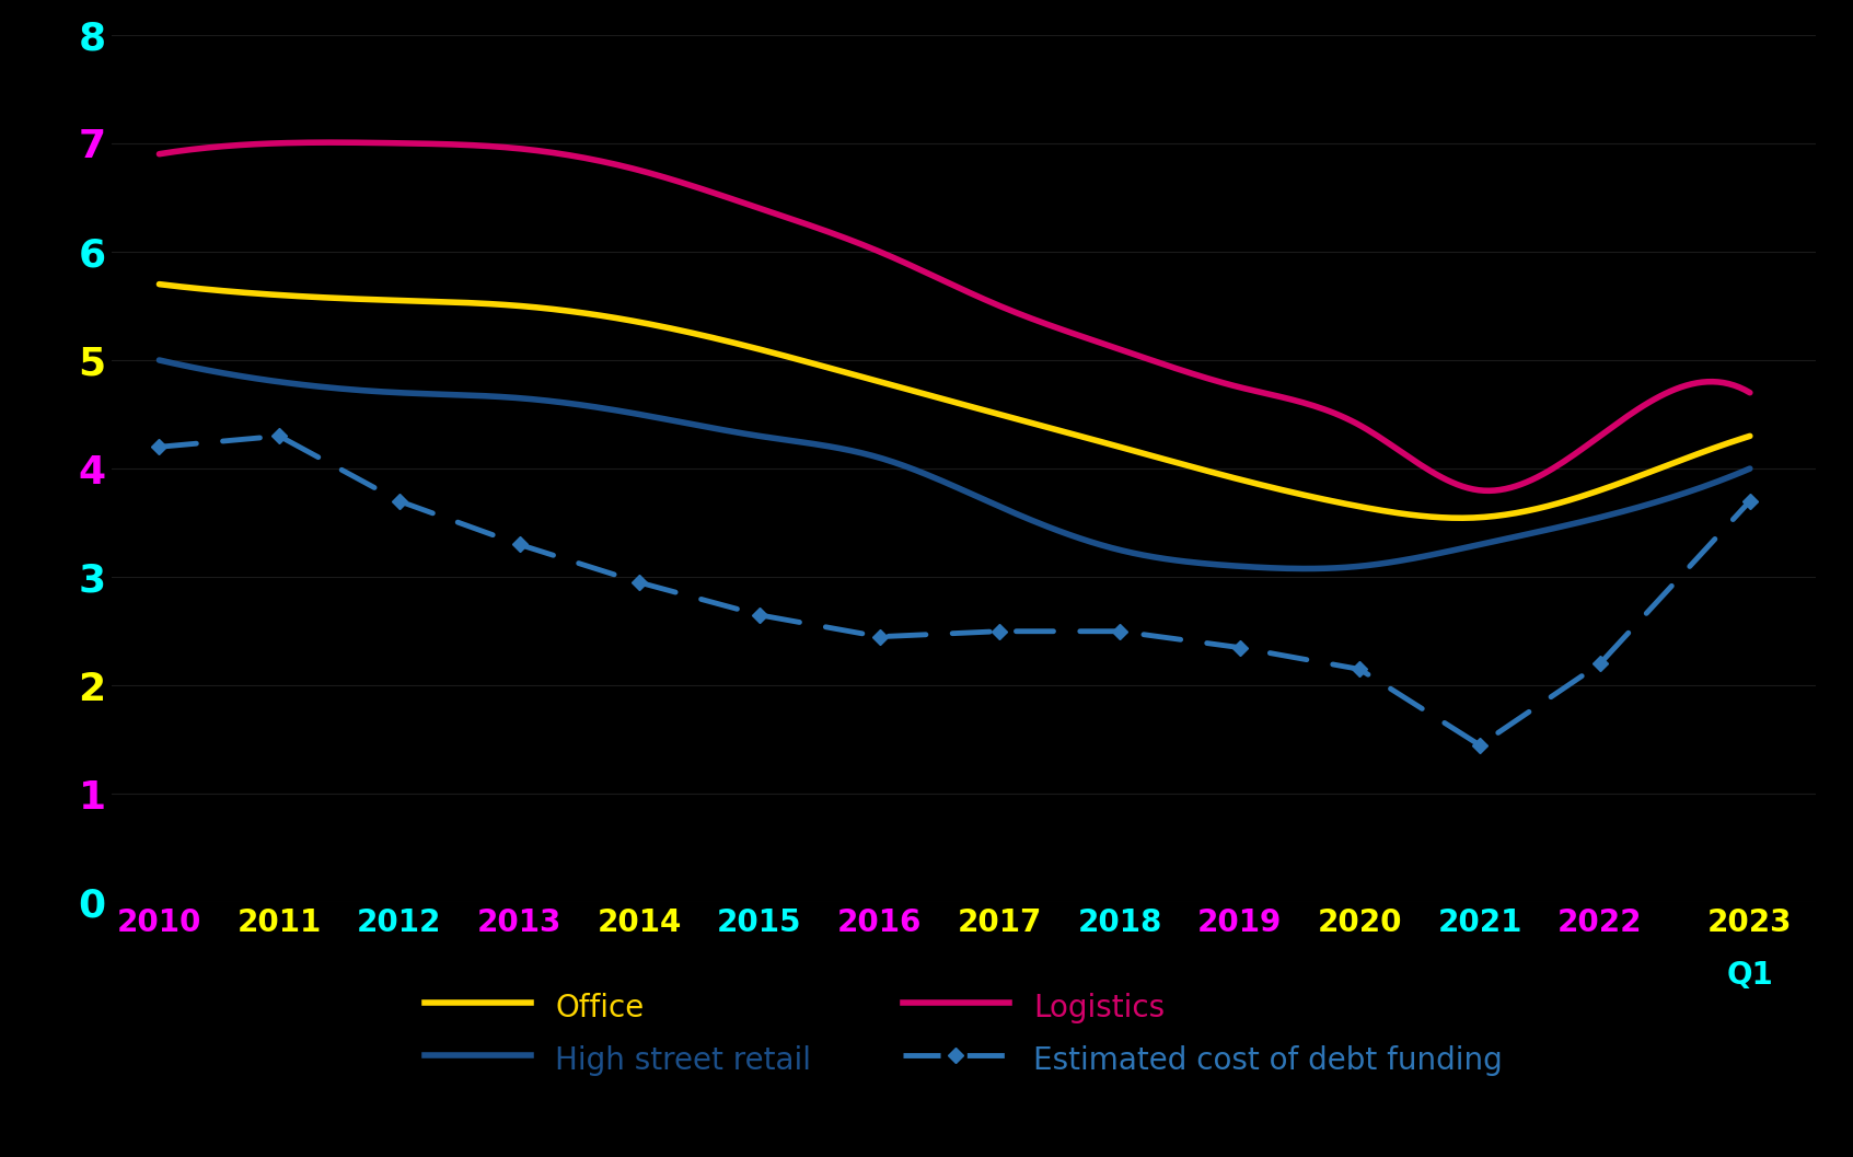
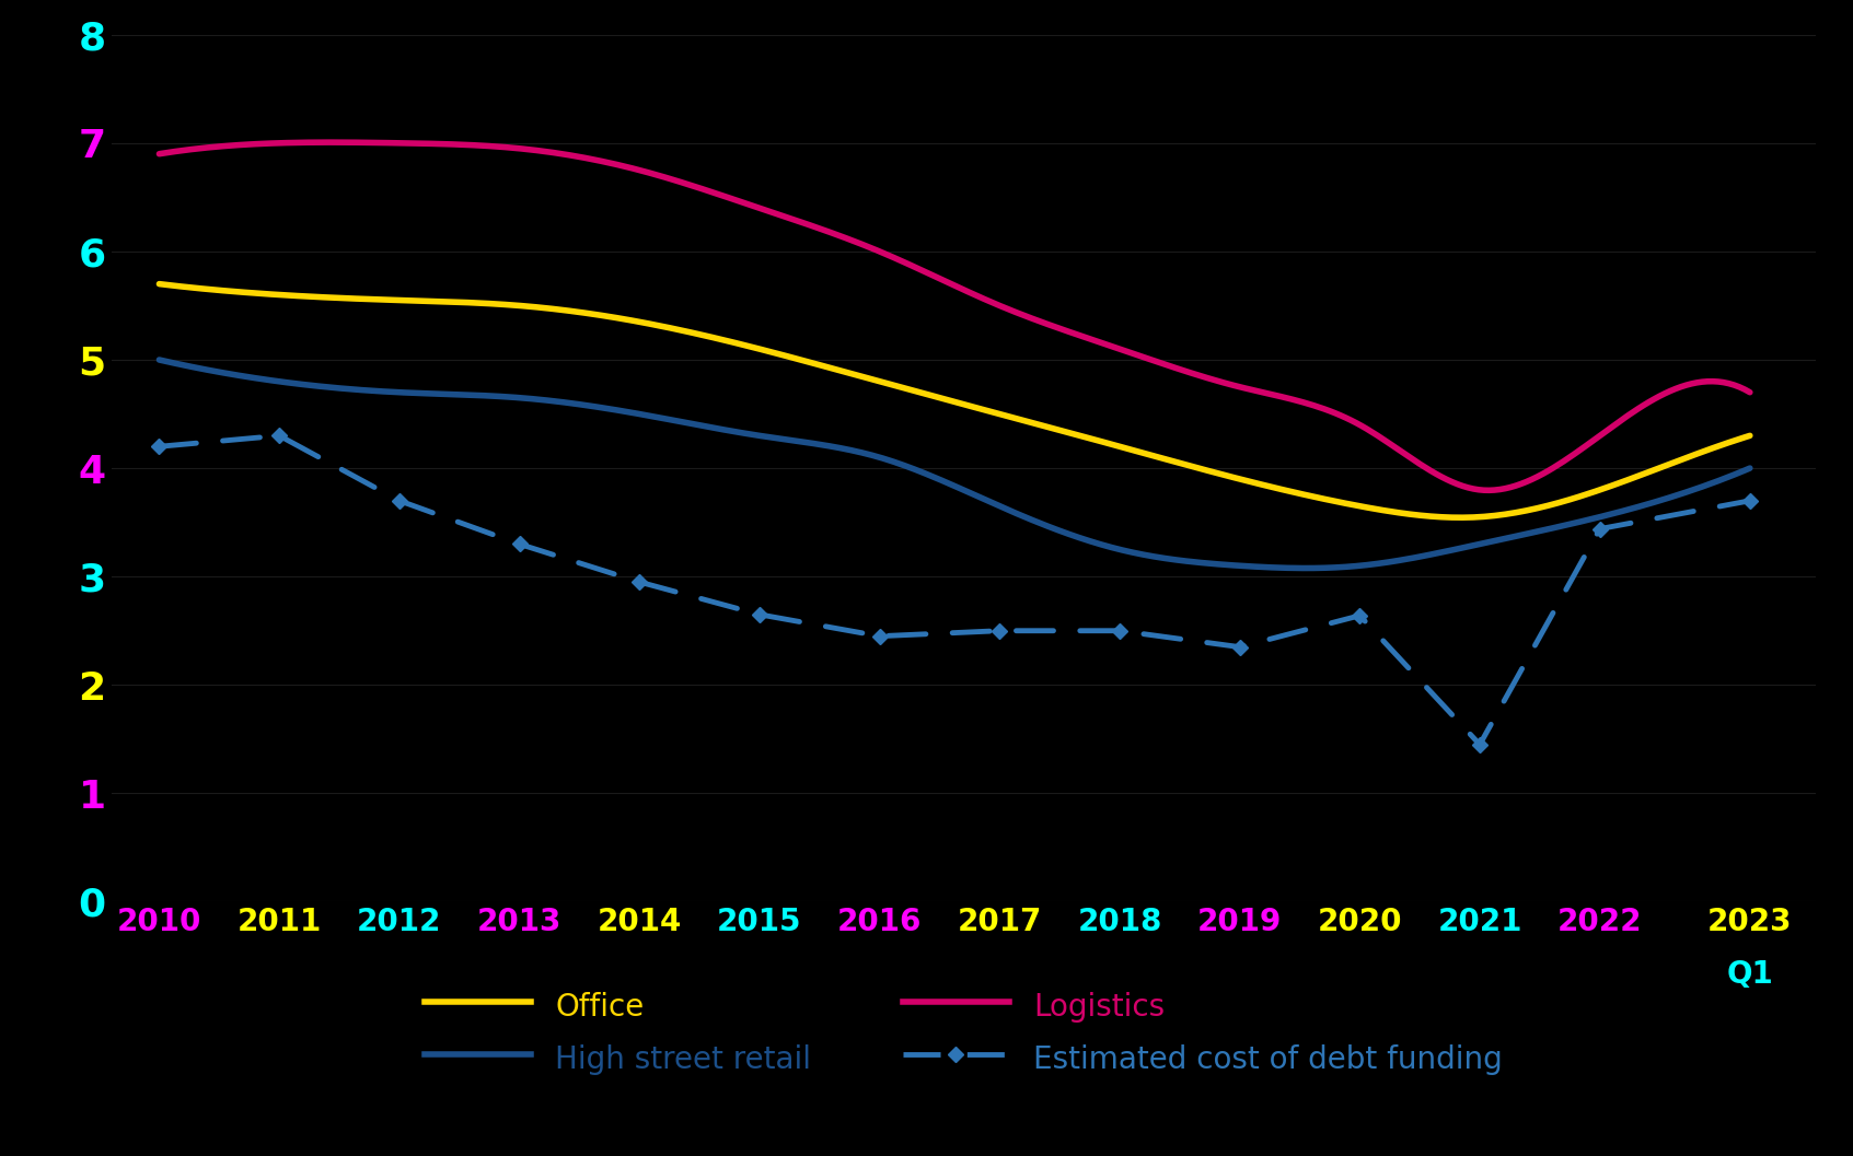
Estimated cost of debt funding/2020: 2.15 -> 2.64
Estimated cost of debt funding/2022: 2.20 -> 3.44
